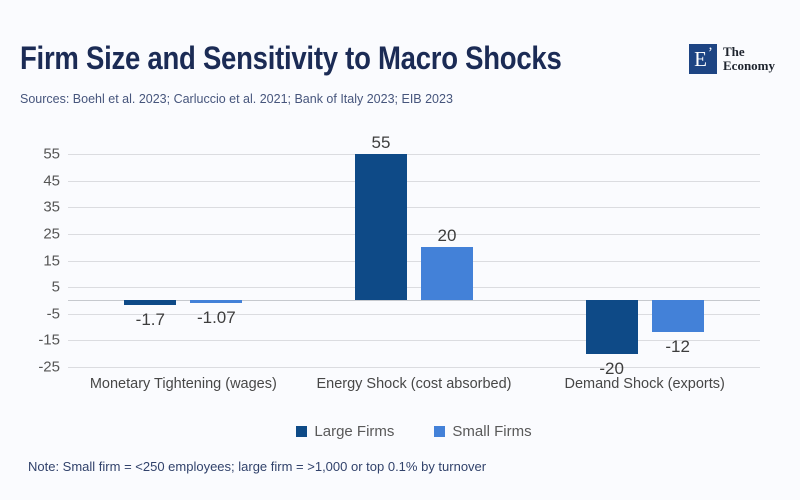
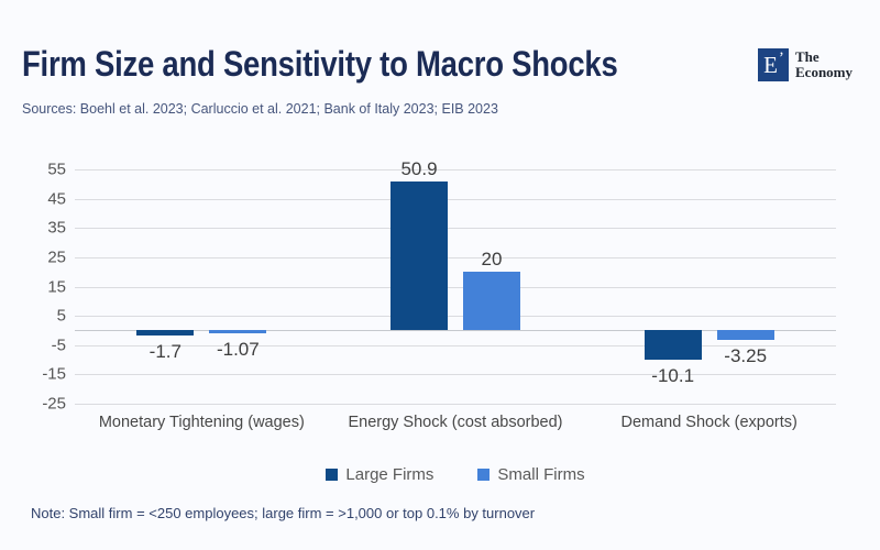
Large Firms/Energy Shock (cost absorbed): 55 -> 50.9
Large Firms/Demand Shock (exports): -20 -> -10.1
Small Firms/Demand Shock (exports): -12 -> -3.25
